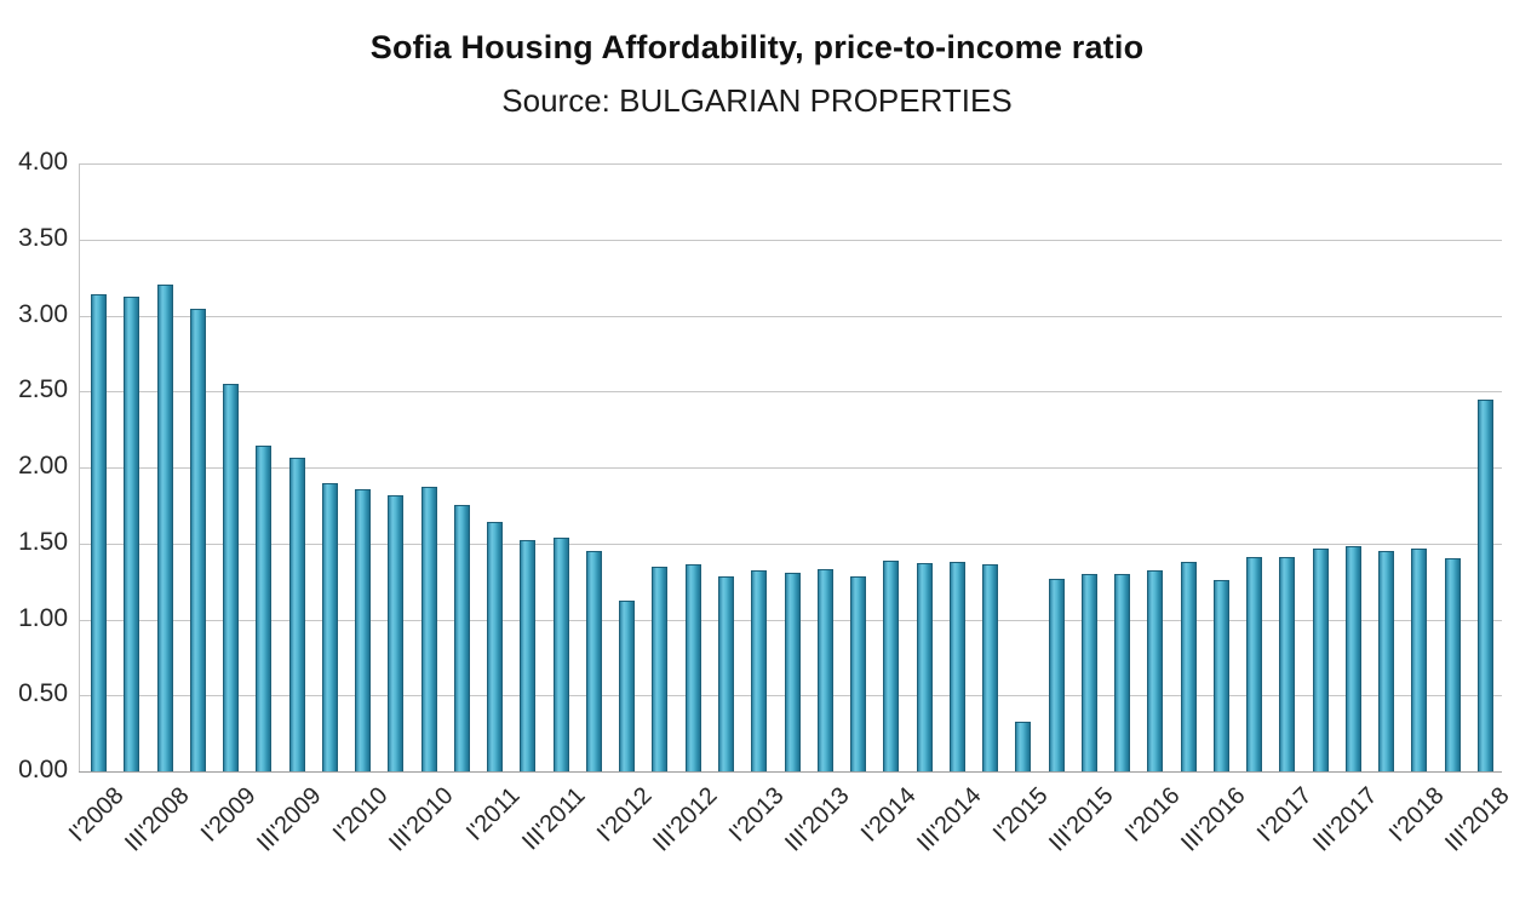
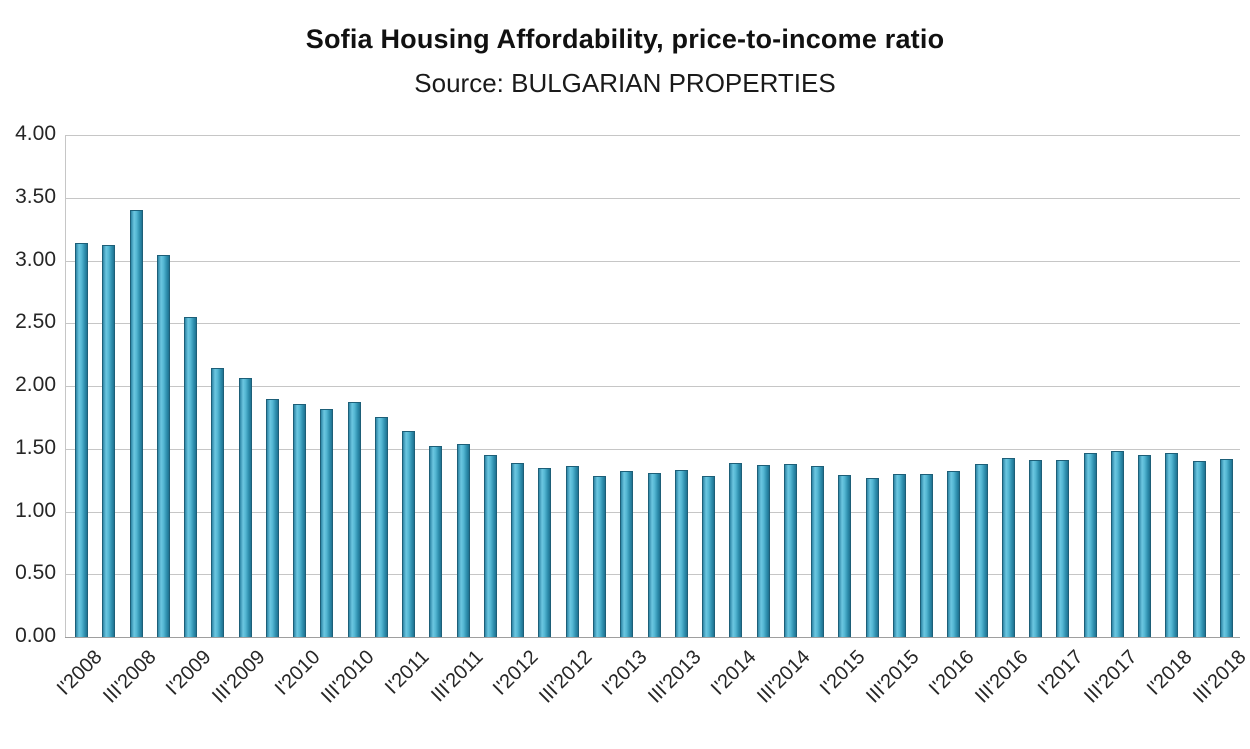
III'2008: 3.20 -> 3.40
I'2012: 1.12 -> 1.39
I'2015: 0.33 -> 1.29
III'2016: 1.26 -> 1.43
III'2018: 2.45 -> 1.42
